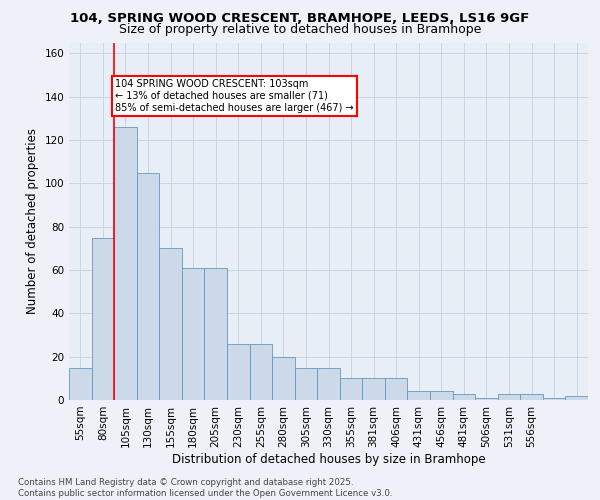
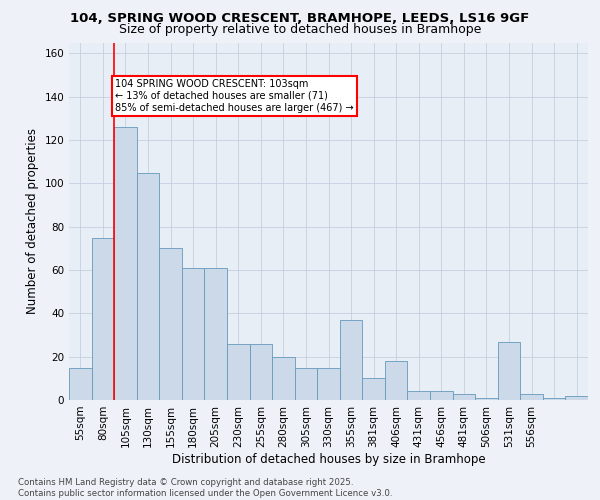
355sqm: 10 -> 37
406sqm: 10 -> 18
531sqm: 3 -> 27
